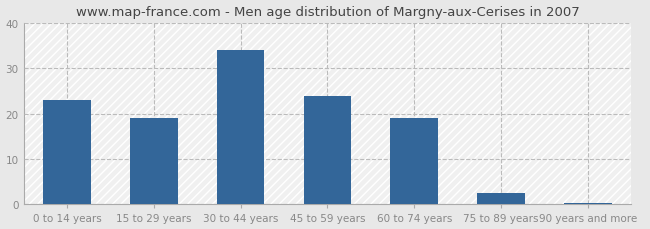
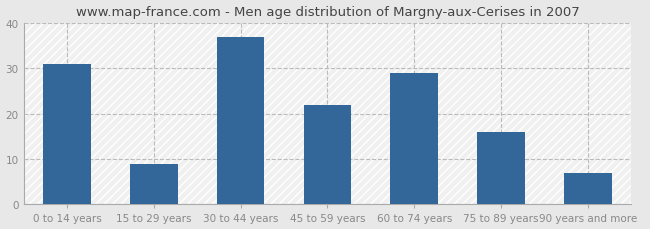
0 to 14 years: 23.0 -> 31.0
15 to 29 years: 19.0 -> 9.0
30 to 44 years: 34.0 -> 37.0
45 to 59 years: 24.0 -> 22.0
60 to 74 years: 19.0 -> 29.0
75 to 89 years: 2.5 -> 16.0
90 years and more: 0.4 -> 7.0
